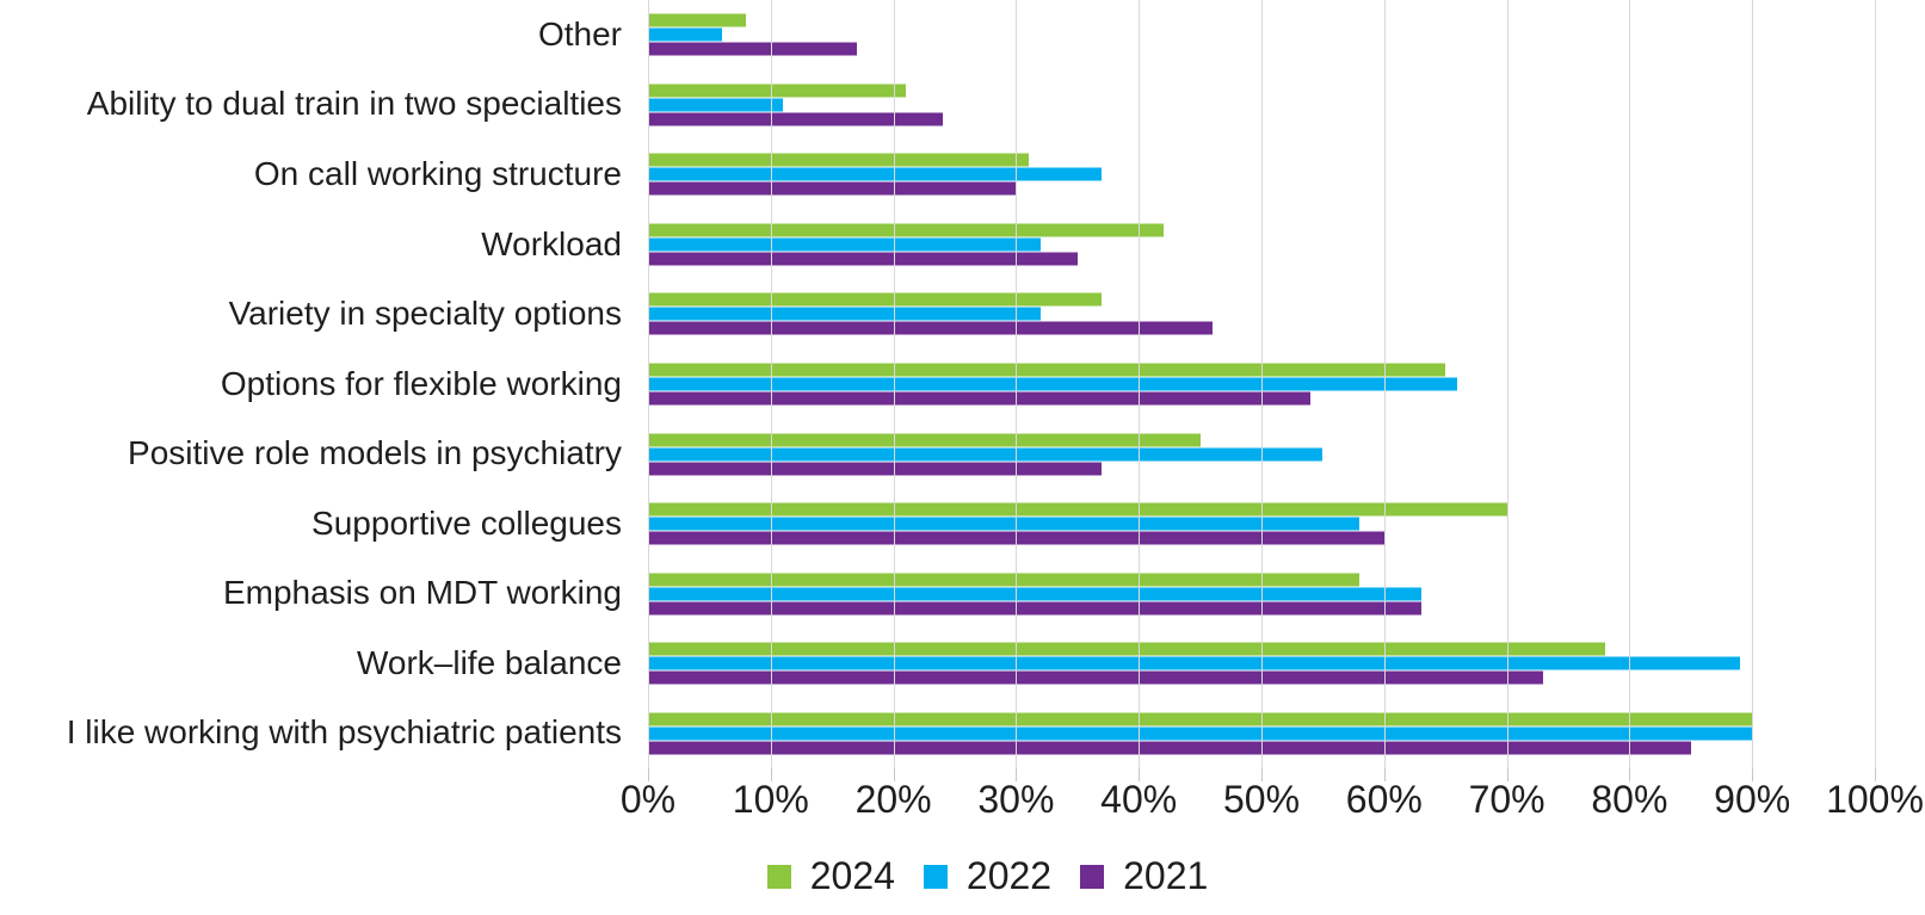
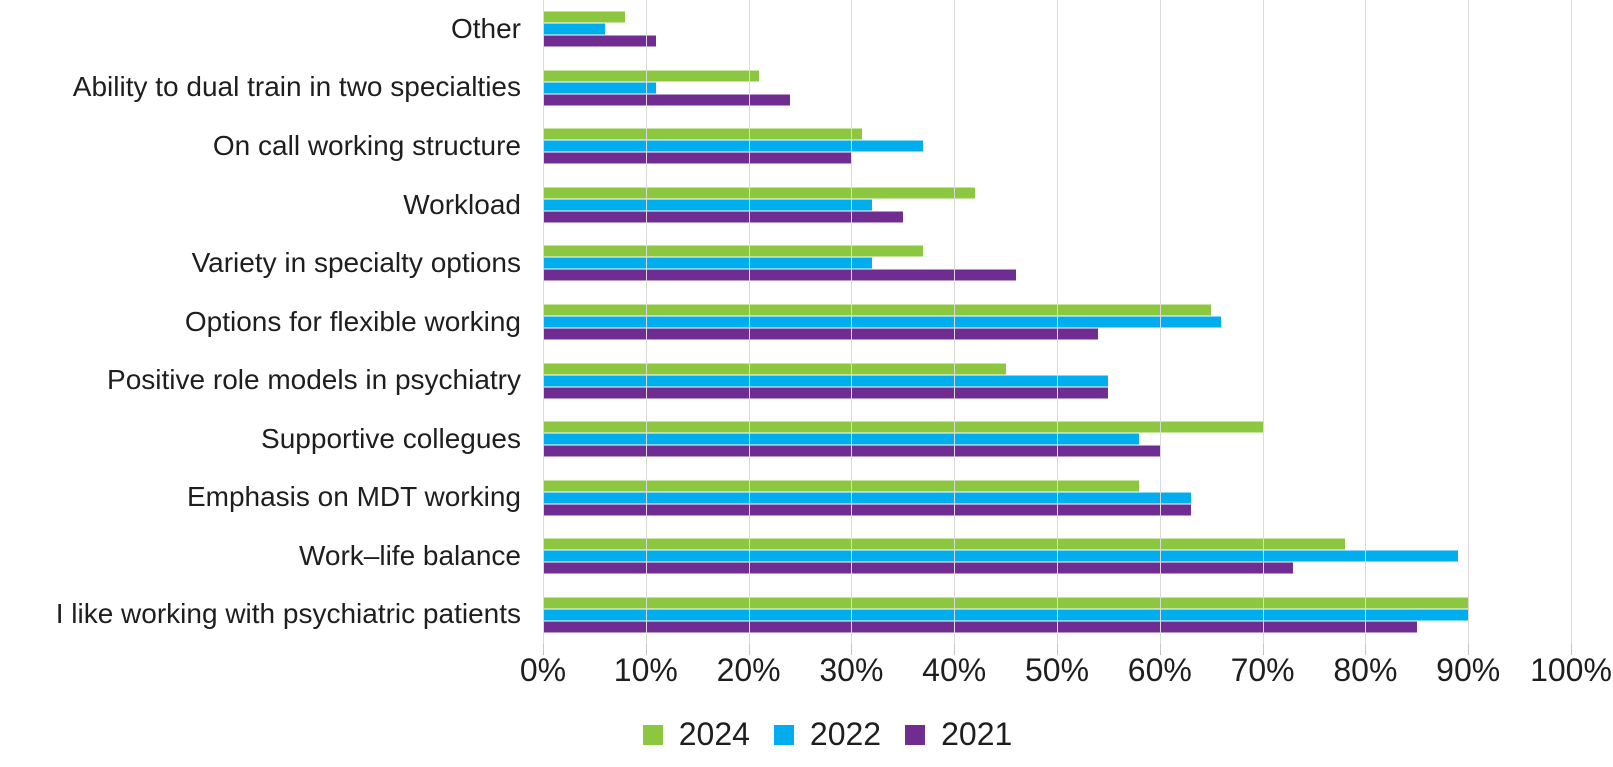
2021/Other: 17% -> 11%
2021/Positive role models in psychiatry: 37% -> 55%
